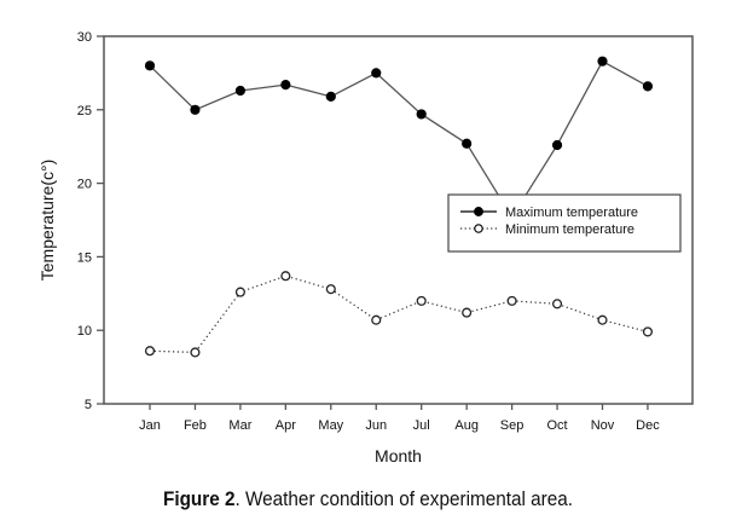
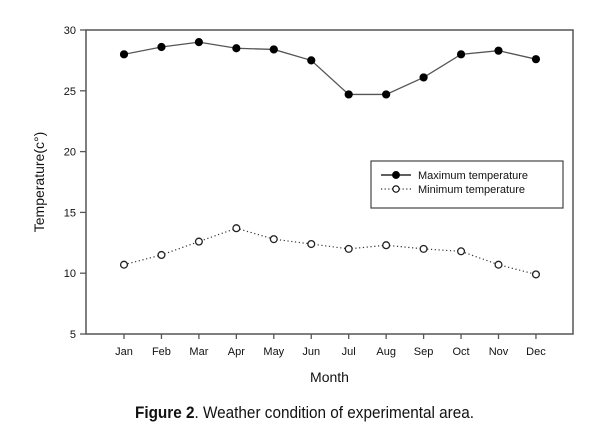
Minimum temperature/Jan: 8.6 -> 10.7
Maximum temperature/Feb: 25.0 -> 28.6
Minimum temperature/Feb: 8.5 -> 11.5
Maximum temperature/Mar: 26.3 -> 29.0
Maximum temperature/Apr: 26.7 -> 28.5
Maximum temperature/May: 25.9 -> 28.4
Minimum temperature/Jun: 10.7 -> 12.4
Maximum temperature/Aug: 22.7 -> 24.7
Minimum temperature/Aug: 11.2 -> 12.3
Maximum temperature/Sep: 17.7 -> 26.1
Maximum temperature/Oct: 22.6 -> 28.0
Maximum temperature/Dec: 26.6 -> 27.6
